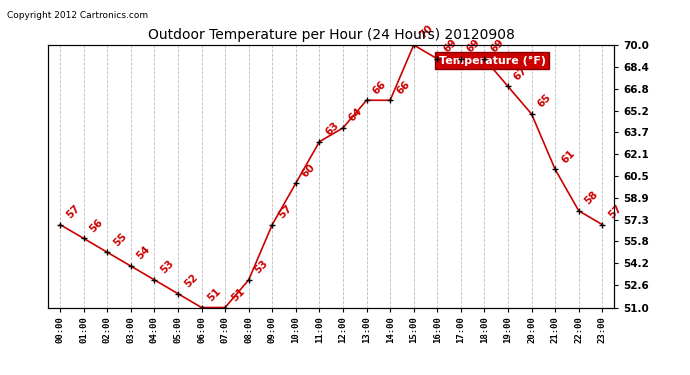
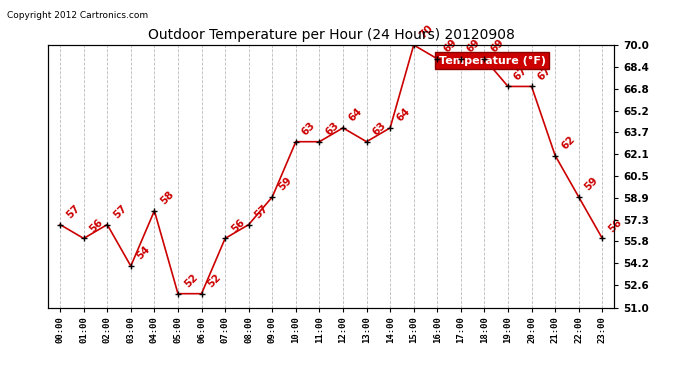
02:00: 55 -> 57
04:00: 53 -> 58
06:00: 51 -> 52
07:00: 51 -> 56
08:00: 53 -> 57
09:00: 57 -> 59
10:00: 60 -> 63
13:00: 66 -> 63
14:00: 66 -> 64
20:00: 65 -> 67
21:00: 61 -> 62
22:00: 58 -> 59
23:00: 57 -> 56
